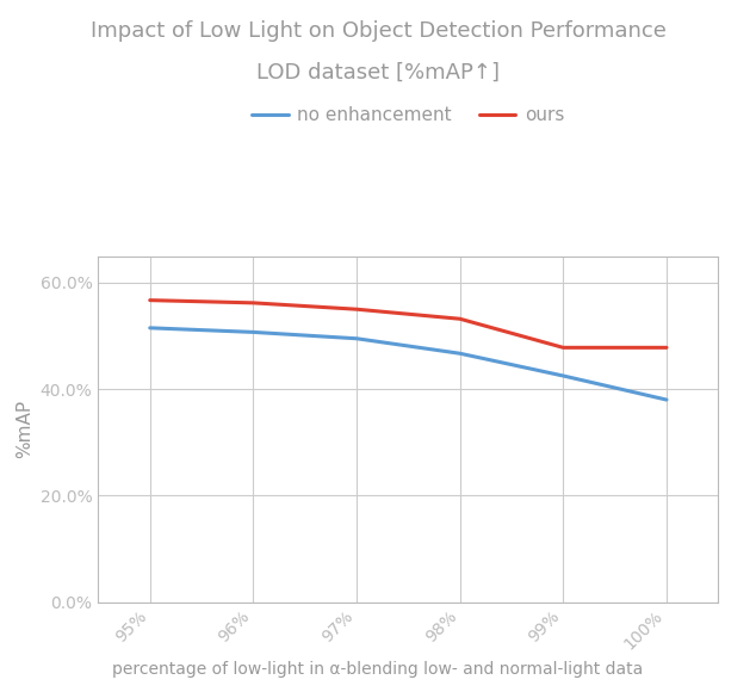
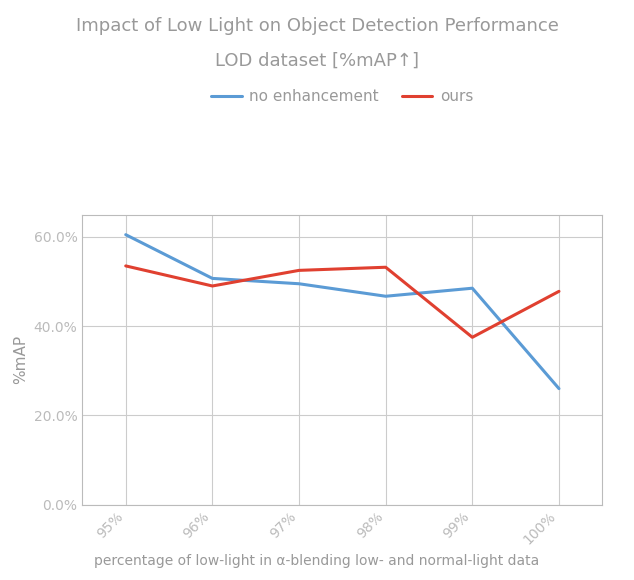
no enhancement/95%: 51.5% -> 60.5%
ours/95%: 56.7% -> 53.5%
ours/96%: 56.2% -> 49.0%
ours/97%: 55.0% -> 52.5%
no enhancement/99%: 42.5% -> 48.5%
ours/99%: 47.8% -> 37.5%
no enhancement/100%: 38.0% -> 26.0%
